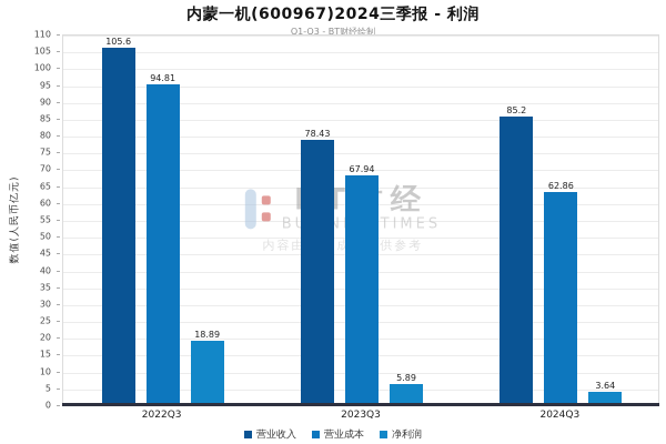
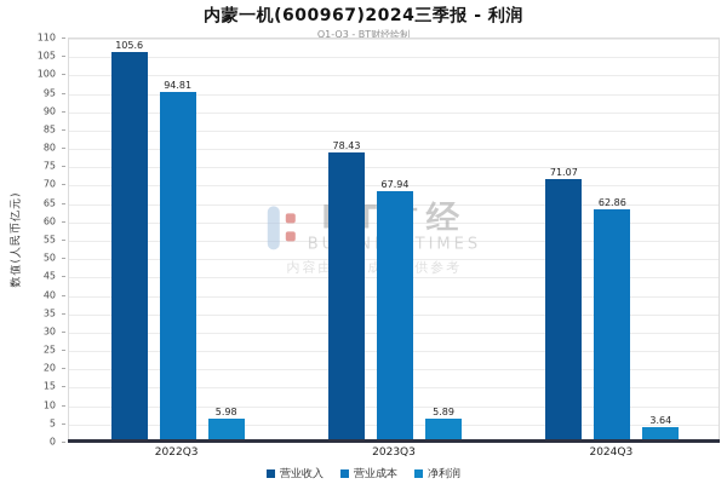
净利润/2022Q3: 18.89 -> 5.98
营业收入/2024Q3: 85.2 -> 71.07
